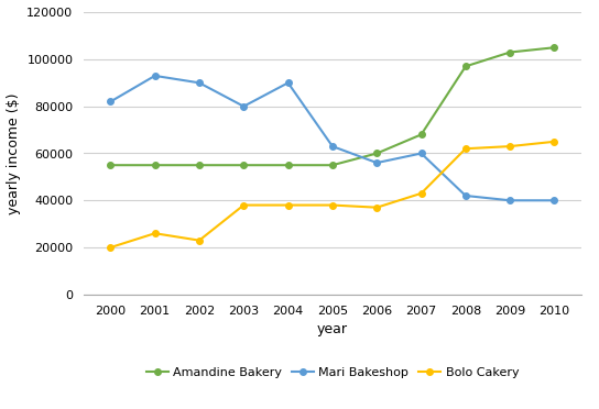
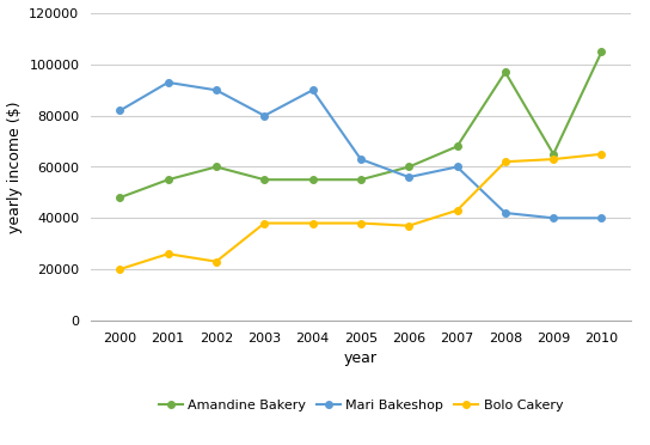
Amandine Bakery/2000: 55000 -> 48000
Amandine Bakery/2002: 55000 -> 60000
Amandine Bakery/2009: 103000 -> 65000
